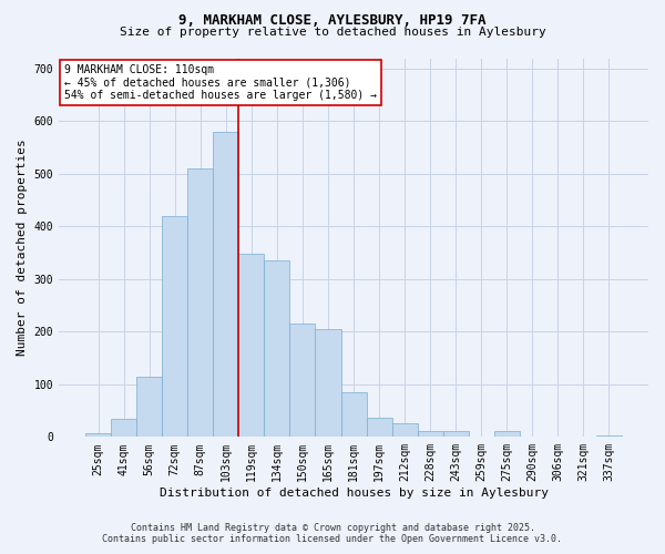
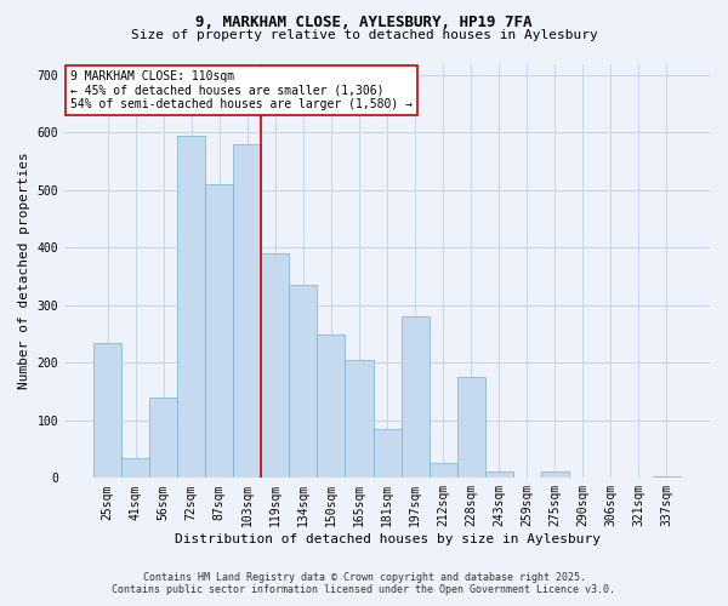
25sqm: 8 -> 235
56sqm: 115 -> 140
72sqm: 420 -> 595
119sqm: 348 -> 390
150sqm: 215 -> 250
197sqm: 36 -> 280
228sqm: 12 -> 175
